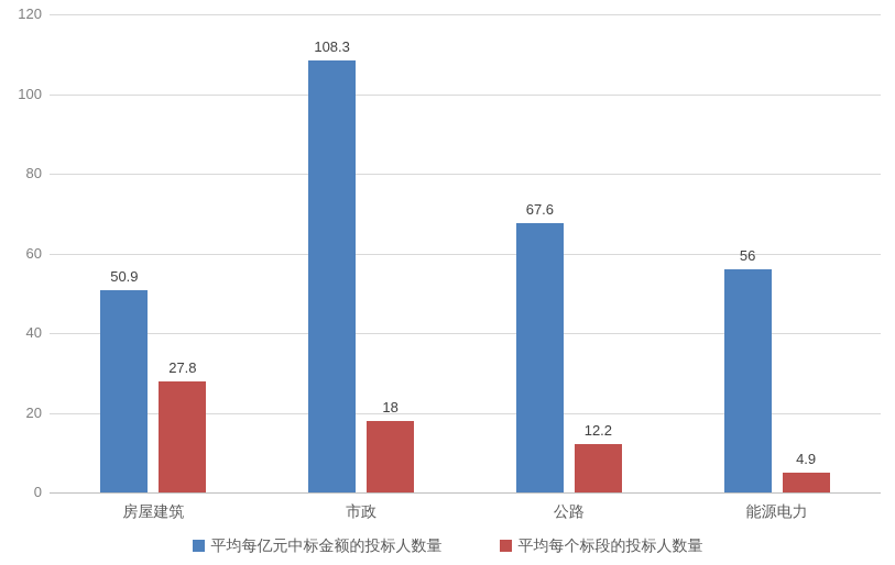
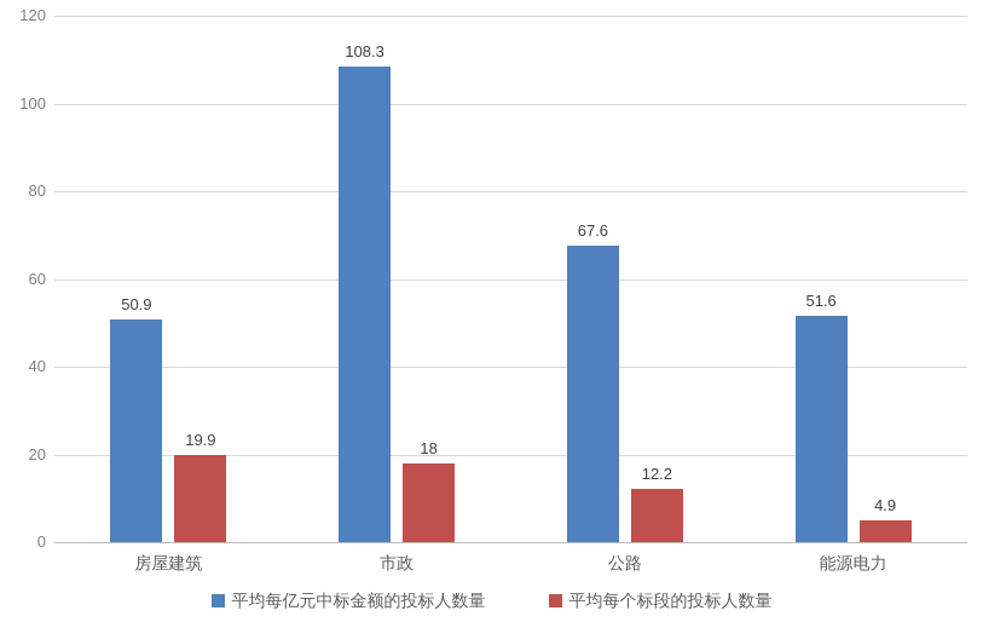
平均每个标段的投标人数量/房屋建筑: 27.8 -> 19.9
平均每亿元中标金额的投标人数量/能源电力: 56 -> 51.6
